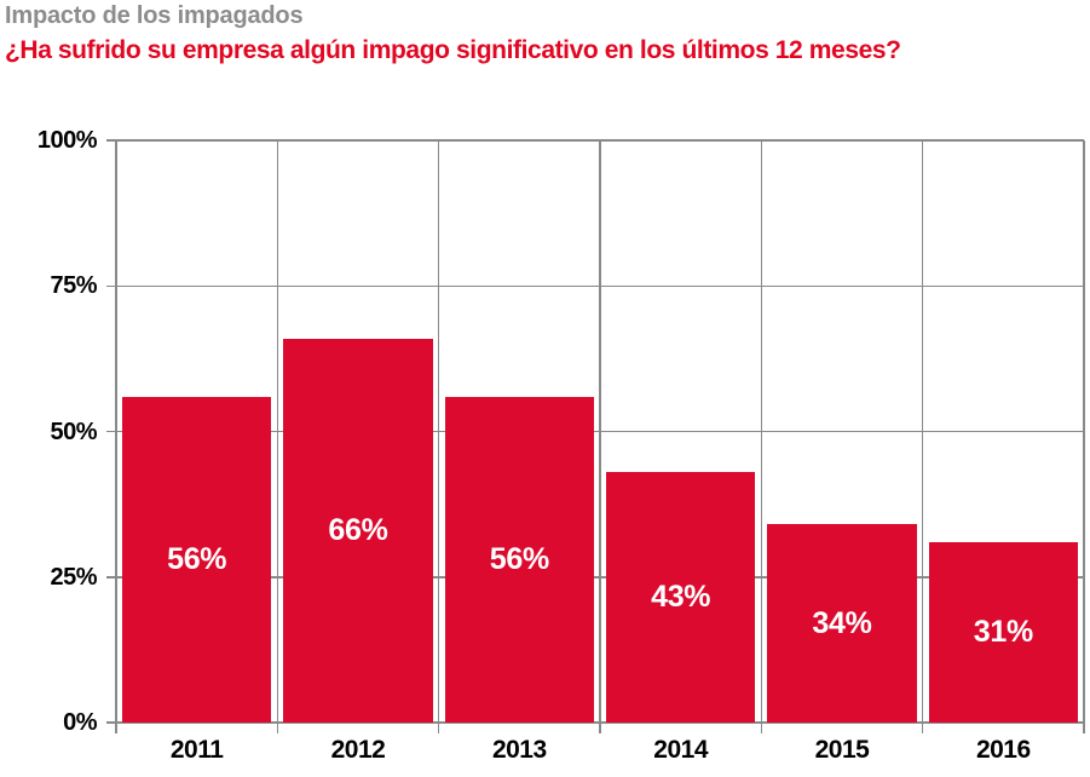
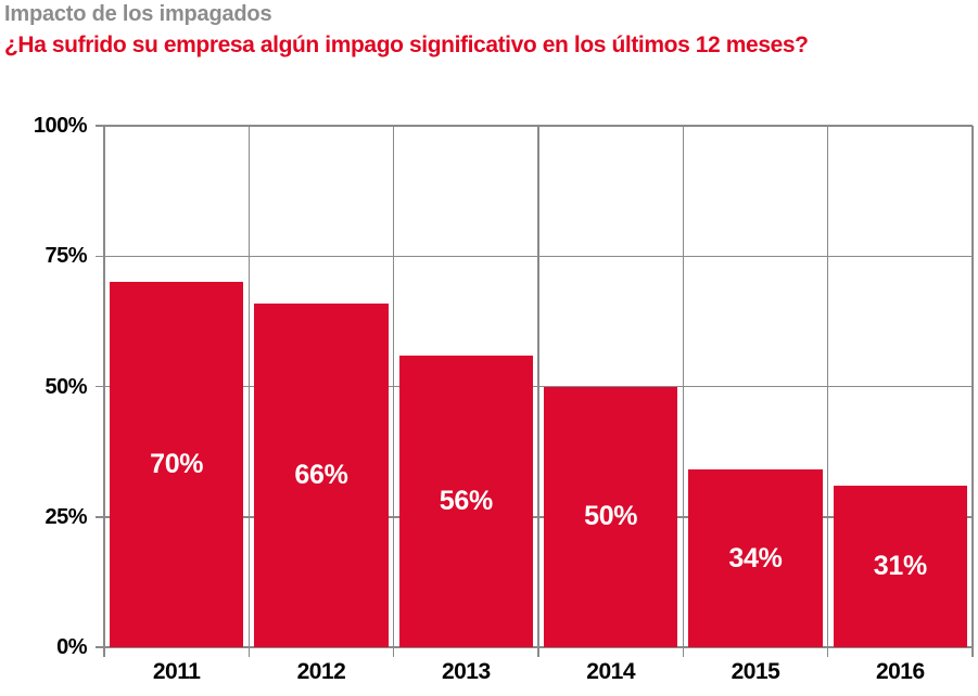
2011: 56% -> 70%
2014: 43% -> 50%
